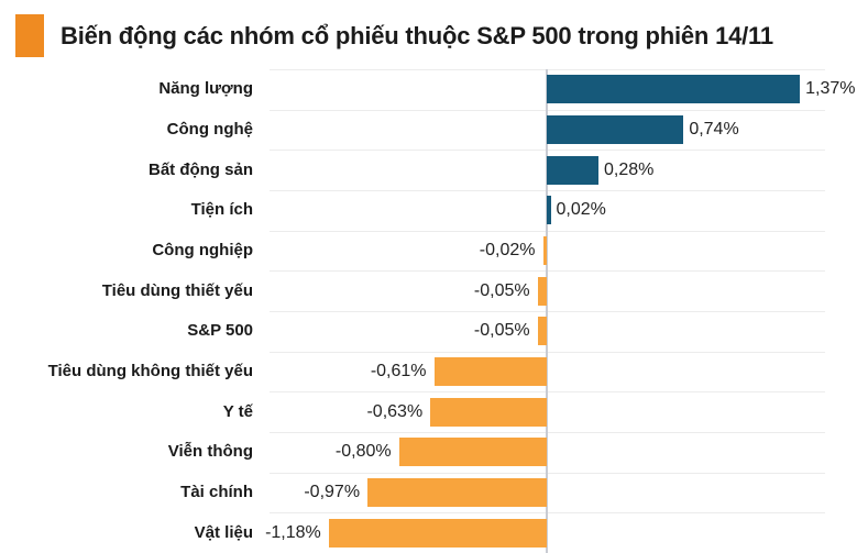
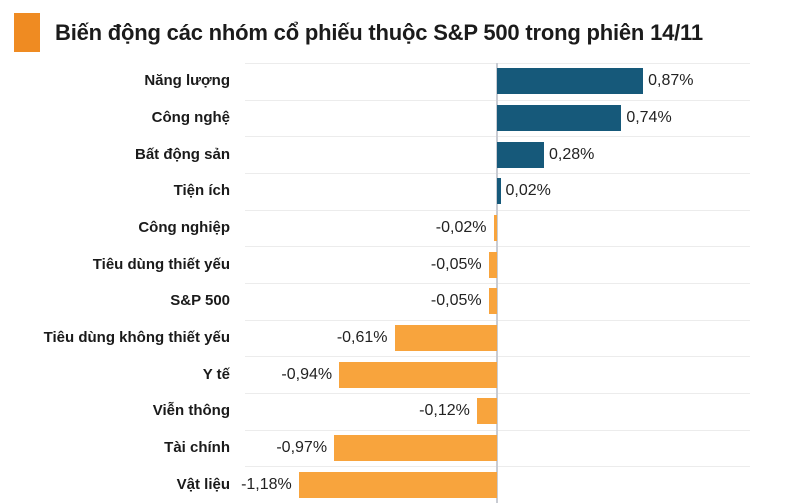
Năng lượng: 1,37% -> 0,87%
Y tế: -0,63% -> -0,94%
Viễn thông: -0,80% -> -0,12%
